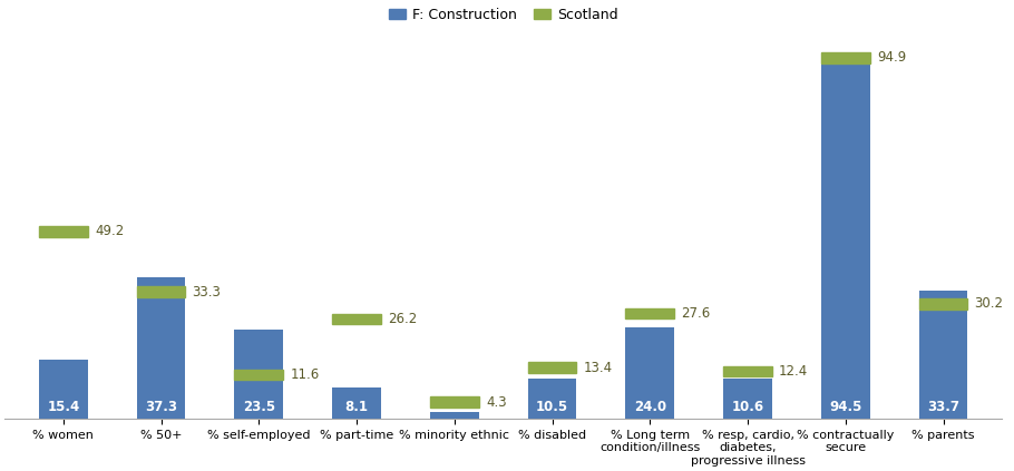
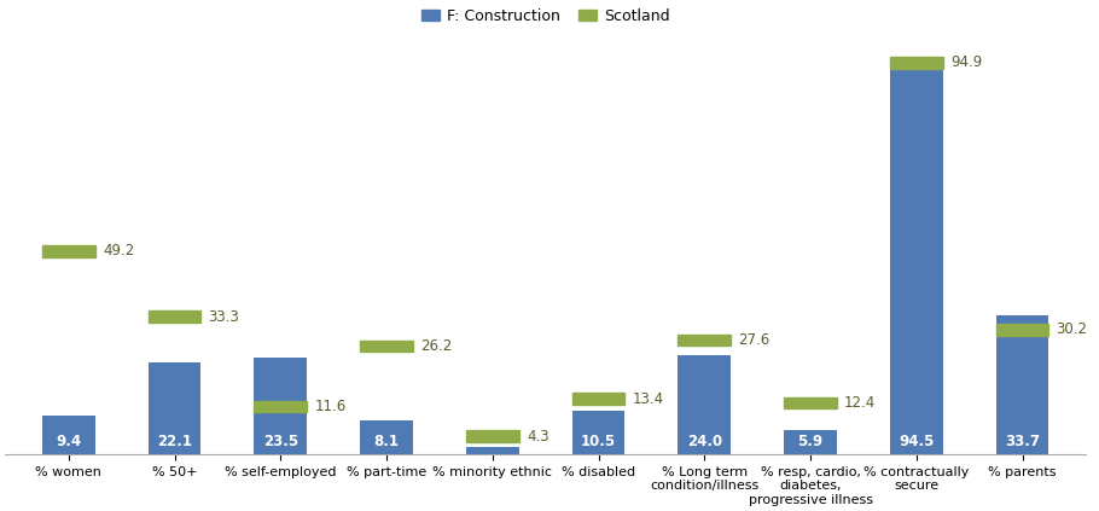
% women: 15.4 -> 9.4
% 50+: 37.3 -> 22.1
% resp, cardio, diabetes, progressive illness: 10.6 -> 5.9
